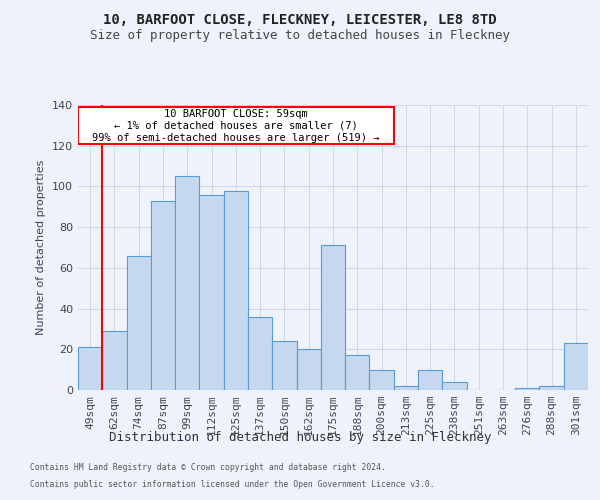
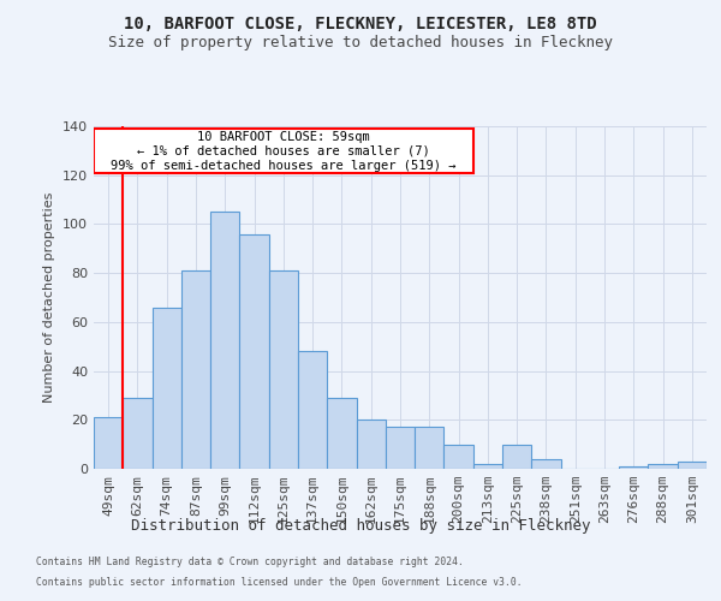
87sqm: 93 -> 81
125sqm: 98 -> 81
137sqm: 36 -> 48
150sqm: 24 -> 29
175sqm: 71 -> 17
301sqm: 23 -> 3
